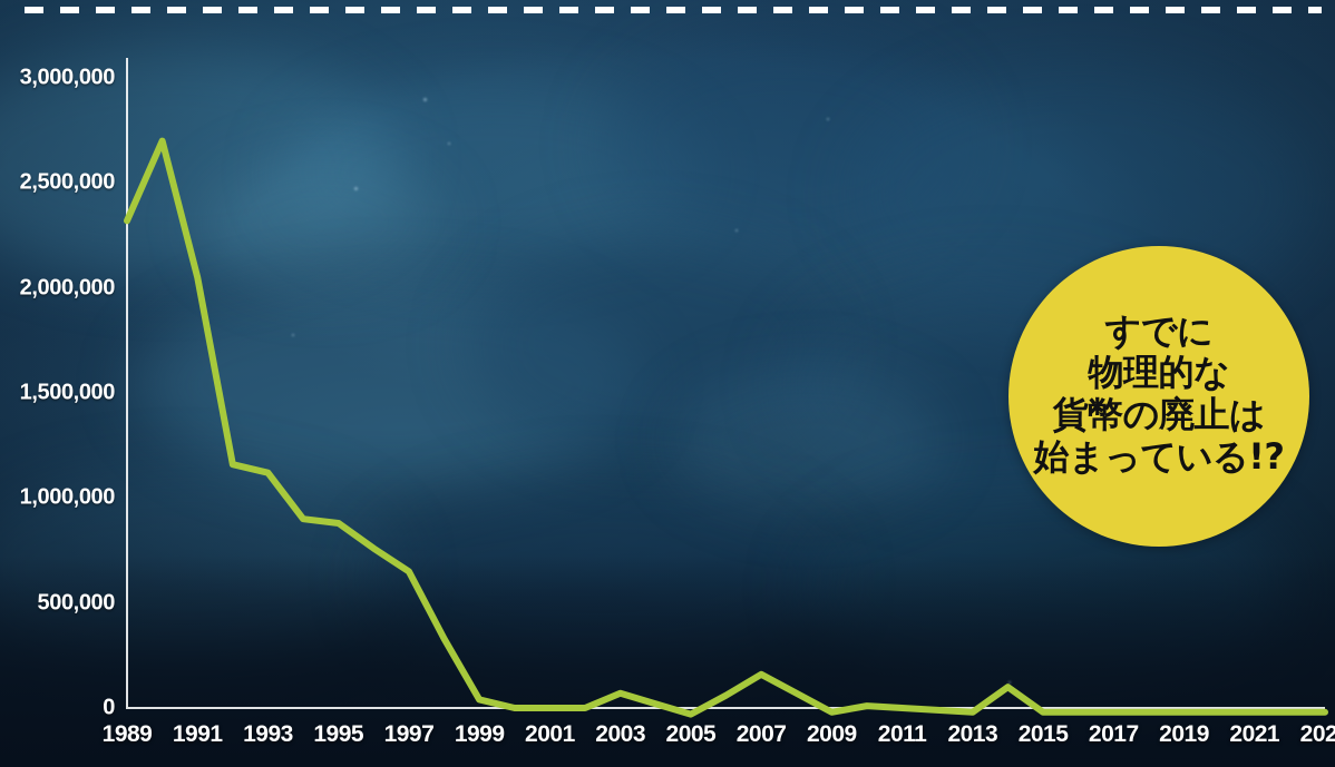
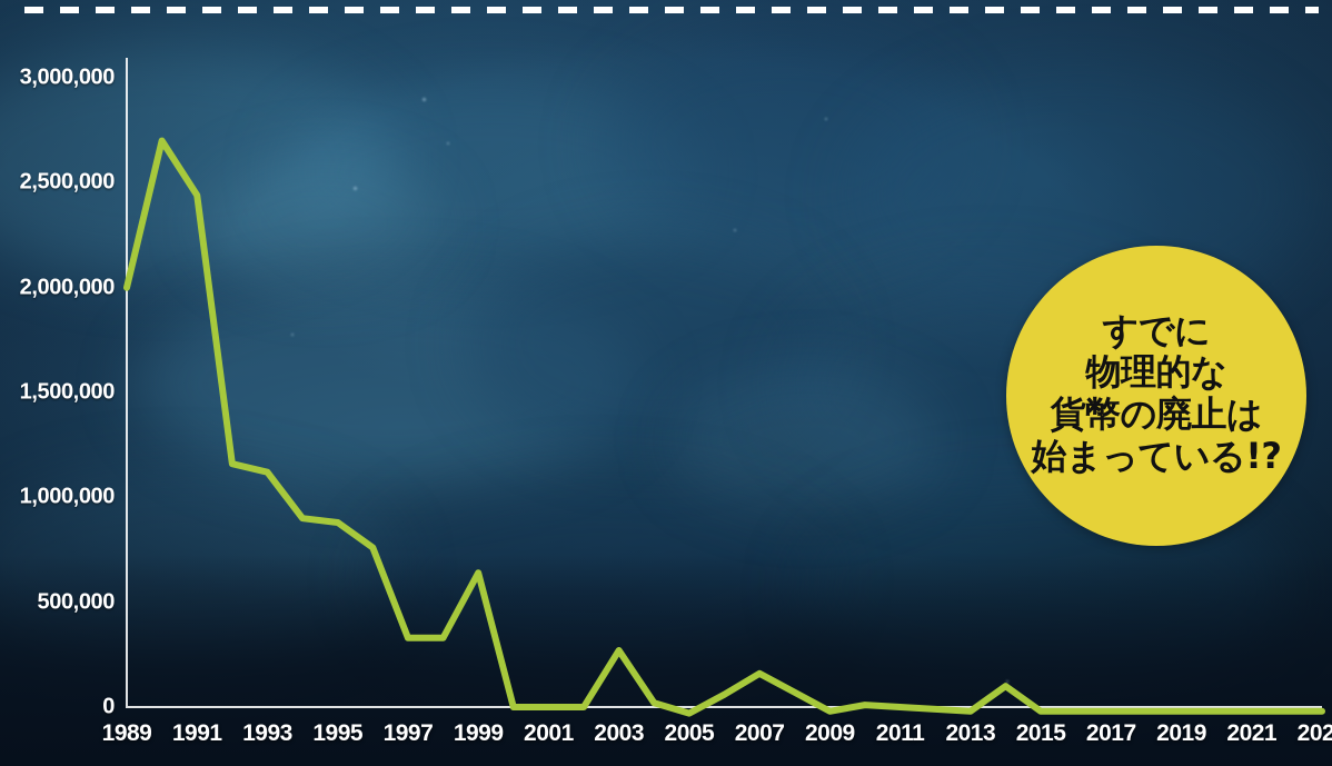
1989: 2320000 -> 2000000
1991: 2050000 -> 2440000
1997: 650000 -> 330000
1999: 40000 -> 640000
2003: 70000 -> 270000
